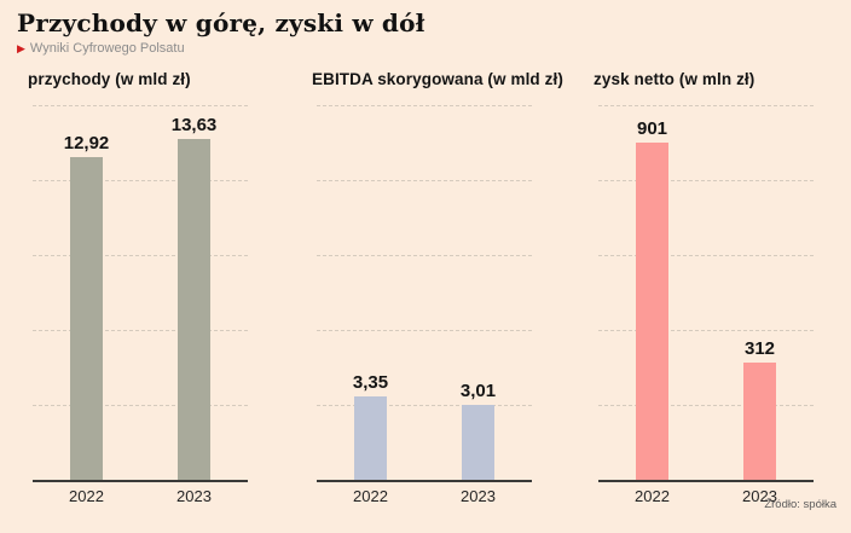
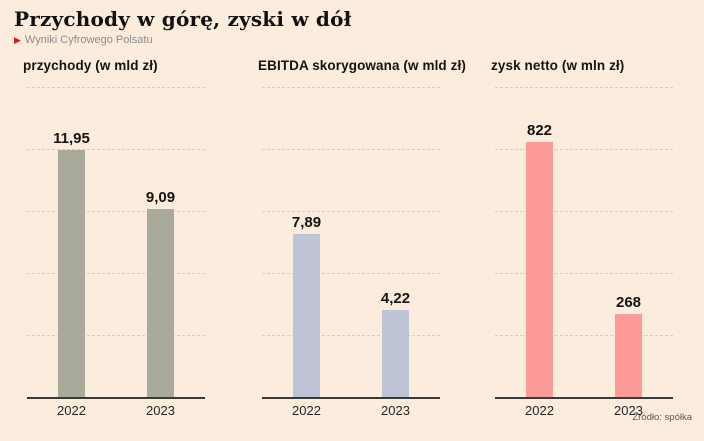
przychody (w mld zł)/2022: 12,92 -> 11,95
przychody (w mld zł)/2023: 13,63 -> 9,09
EBITDA skorygowana (w mld zł)/2022: 3,35 -> 7,89
EBITDA skorygowana (w mld zł)/2023: 3,01 -> 4,22
zysk netto (w mln zł)/2022: 901 -> 822
zysk netto (w mln zł)/2023: 312 -> 268
